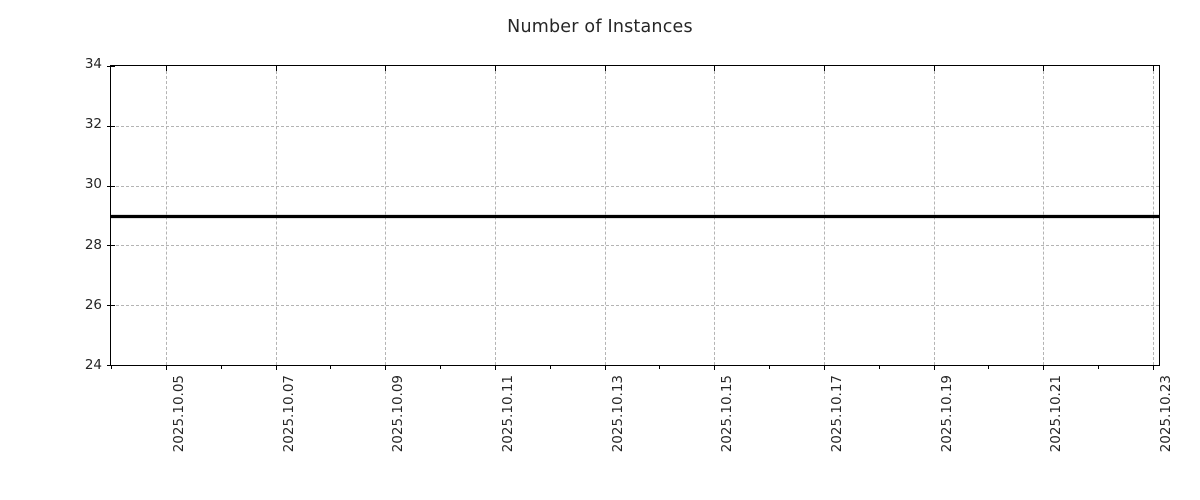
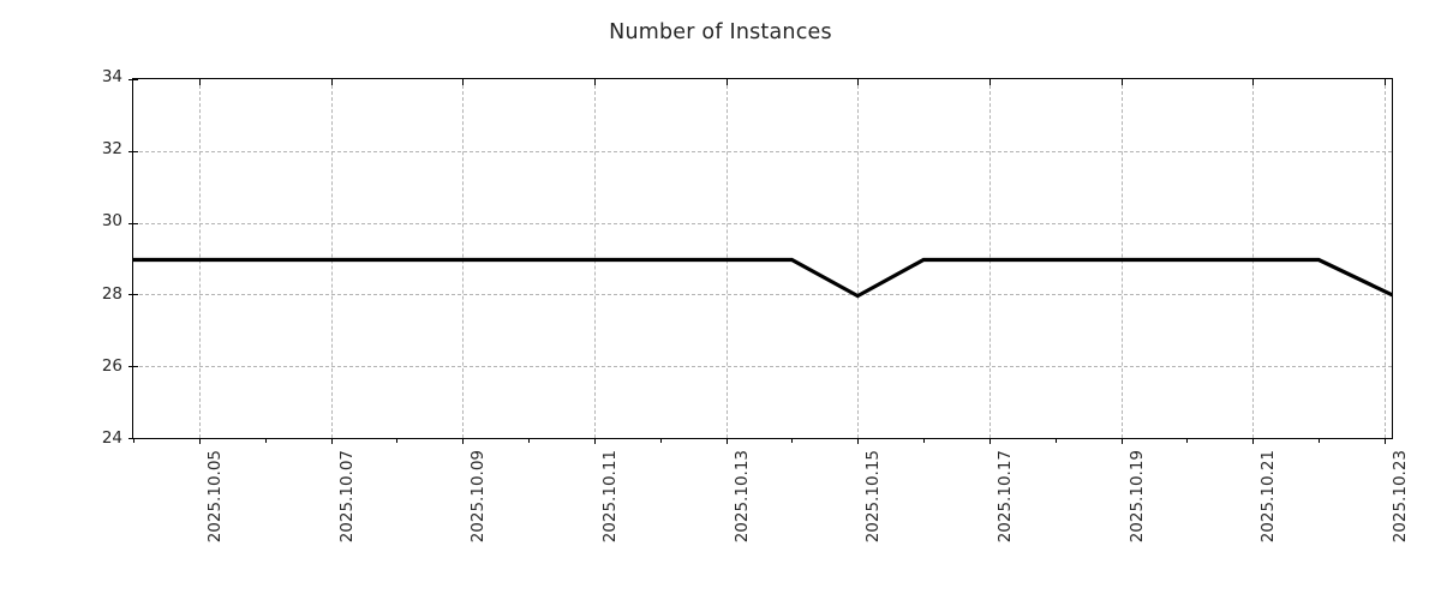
2025.10.15: 29 -> 28
2025.10.23: 29 -> 28
